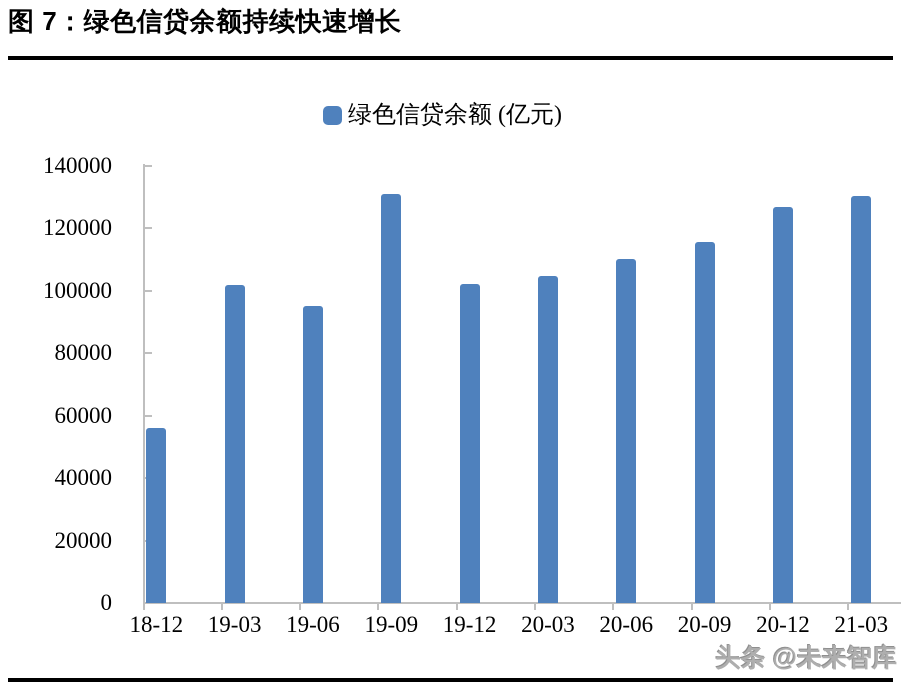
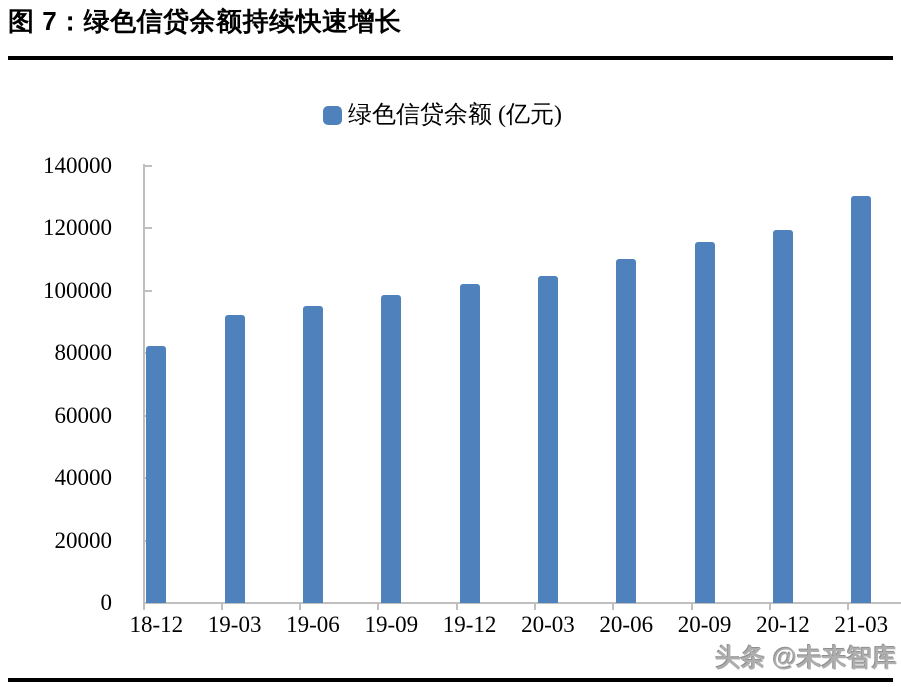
18-12: 56000 -> 82000
19-03: 102000 -> 92000
19-09: 131000 -> 99000
20-12: 127000 -> 120000
